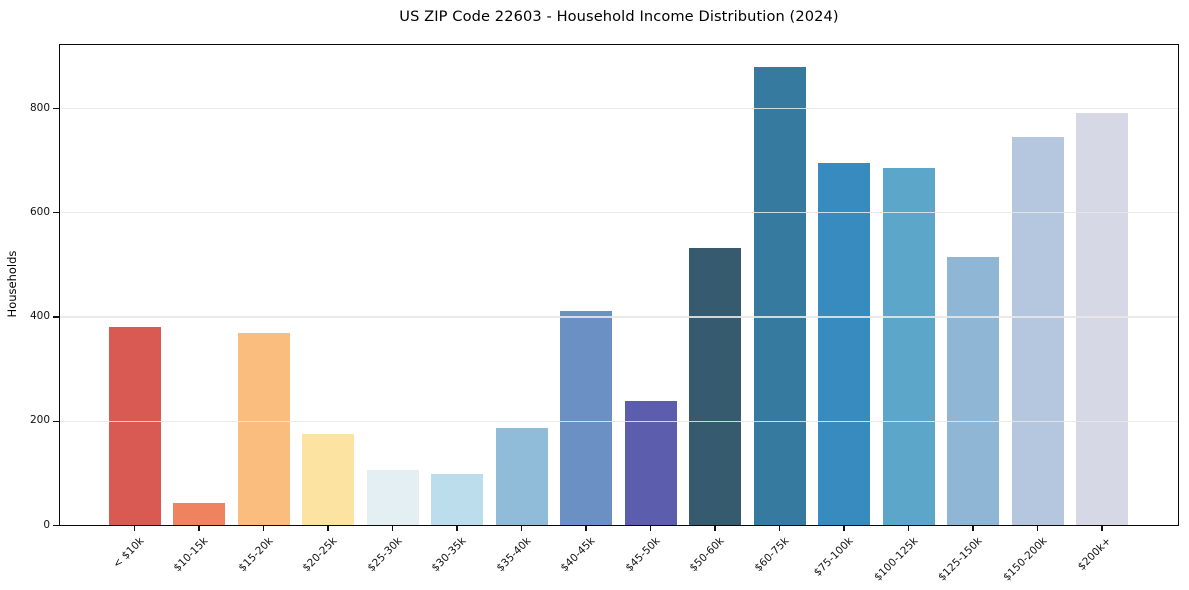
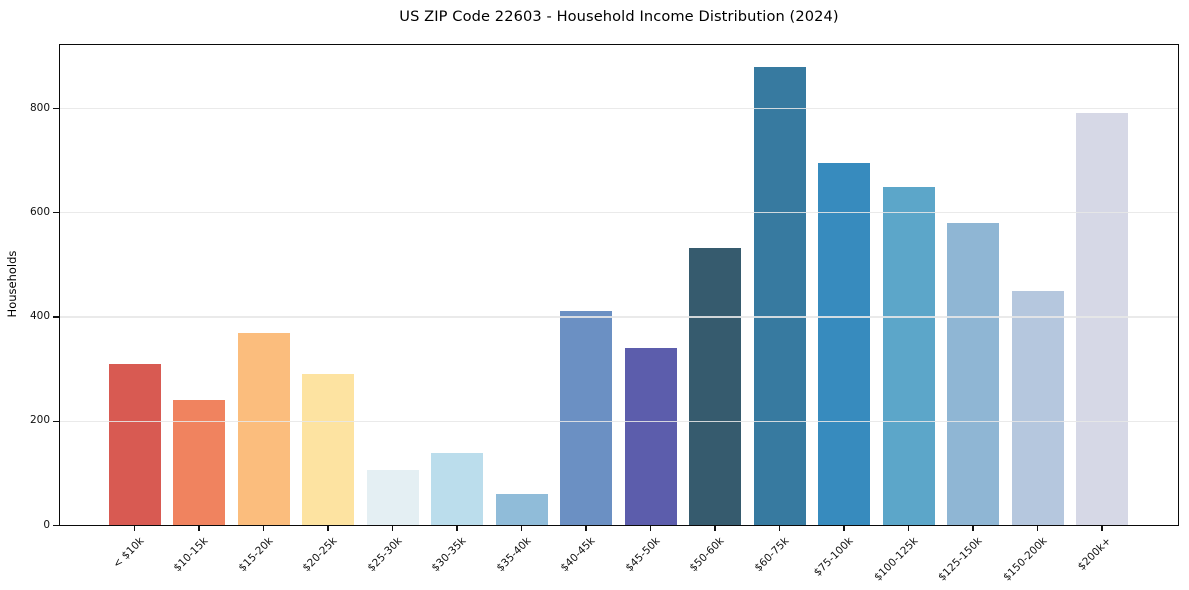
< $10k: 380 -> 310
$10-15k: 40 -> 240
$20-25k: 180 -> 290
$30-35k: 100 -> 140
$35-40k: 190 -> 60
$45-50k: 240 -> 340
$100-125k: 690 -> 650
$125-150k: 520 -> 580
$150-200k: 750 -> 450
